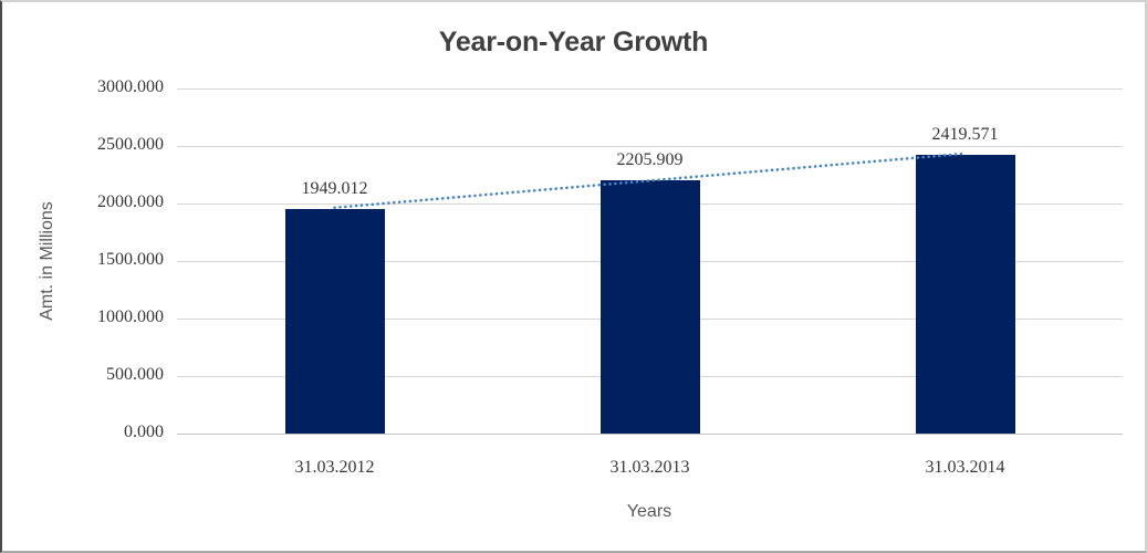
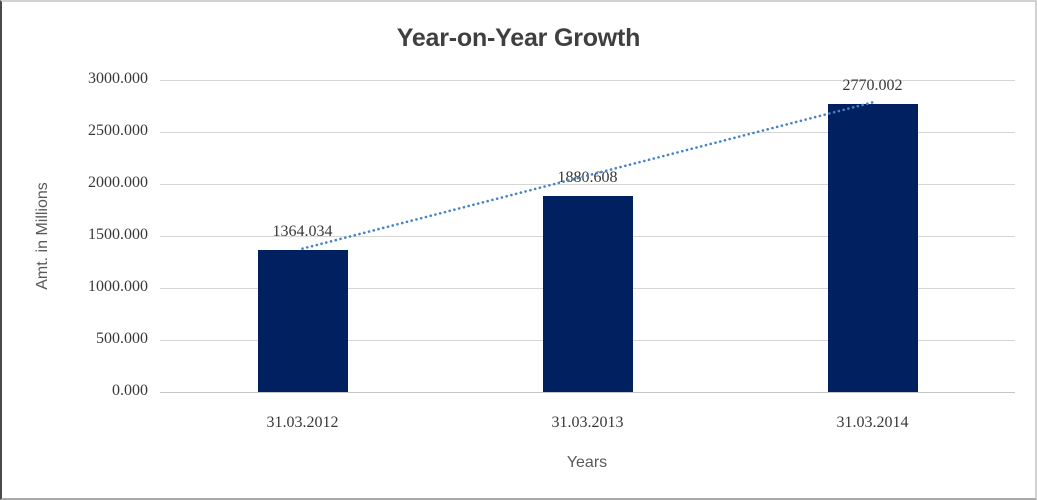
31.03.2012: 1949.012 -> 1364.034
31.03.2013: 2205.909 -> 1880.608
31.03.2014: 2419.571 -> 2770.002
